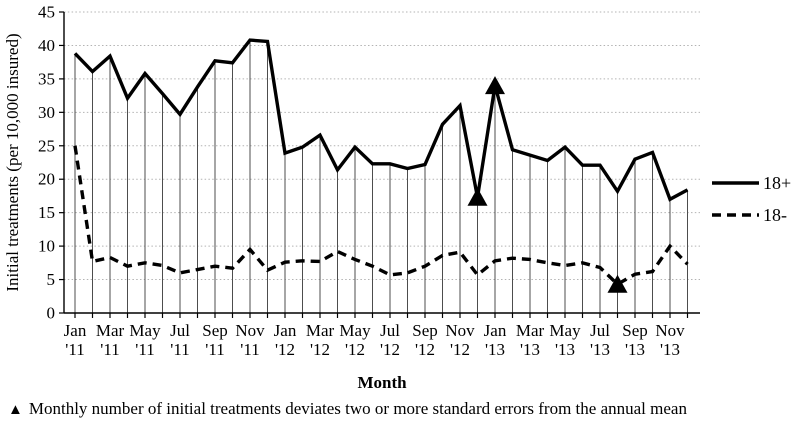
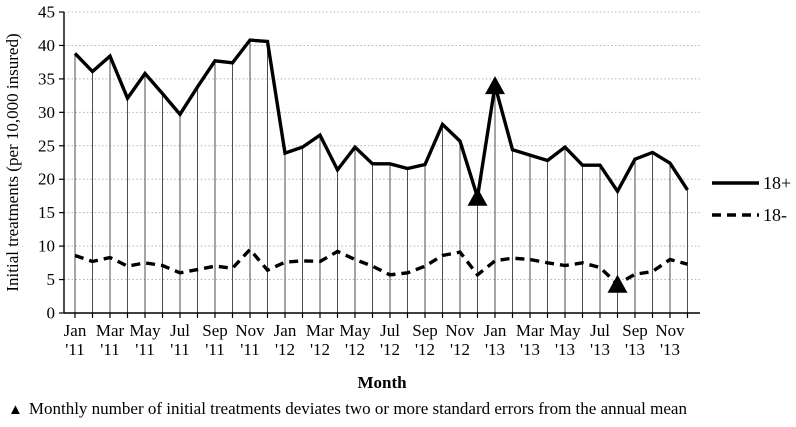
18-/Jan '11: 25 -> 9
18+/Nov '12: 31 -> 26
18+/Nov '13: 17 -> 22
18-/Nov '13: 10 -> 8
